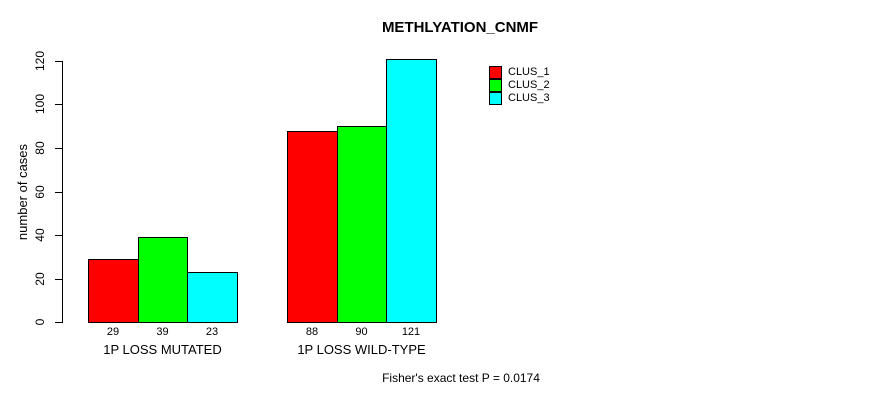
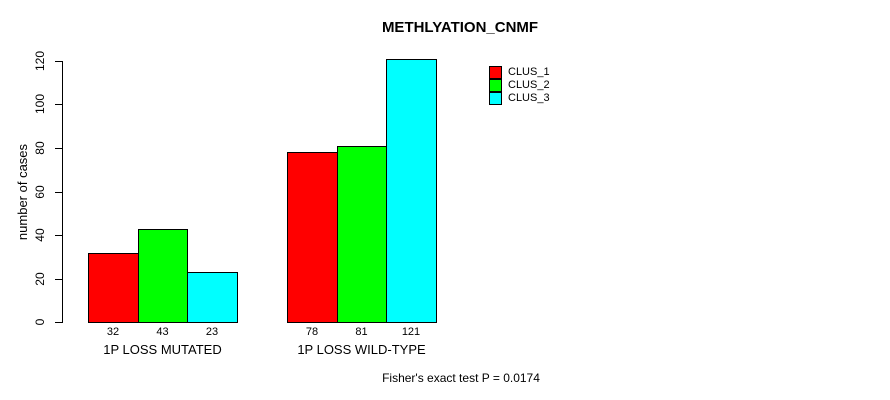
CLUS_1/1P LOSS MUTATED: 29 -> 32
CLUS_2/1P LOSS MUTATED: 39 -> 43
CLUS_1/1P LOSS WILD-TYPE: 88 -> 78
CLUS_2/1P LOSS WILD-TYPE: 90 -> 81
